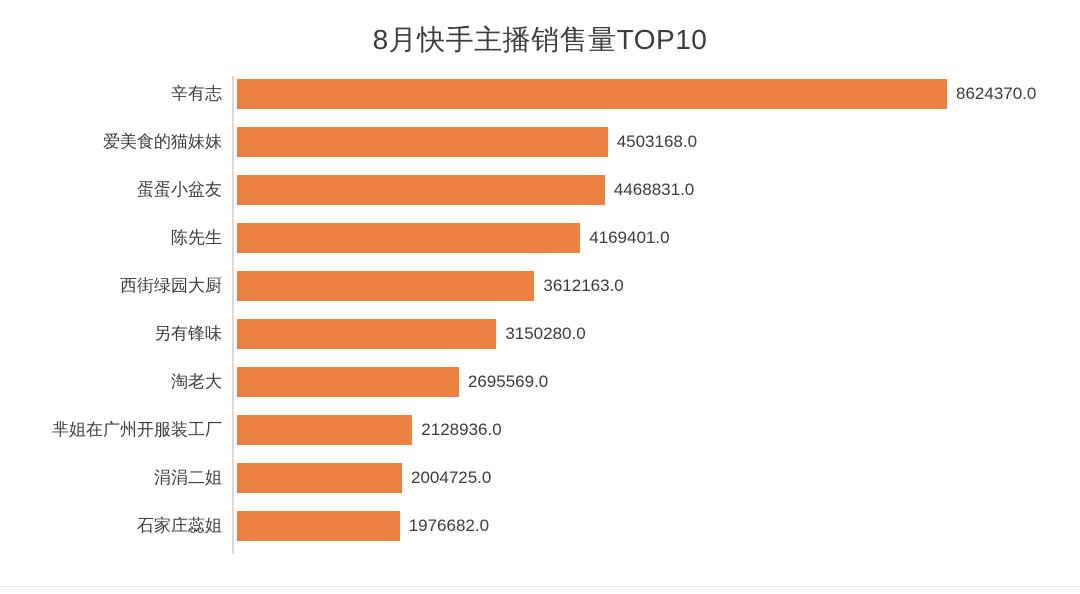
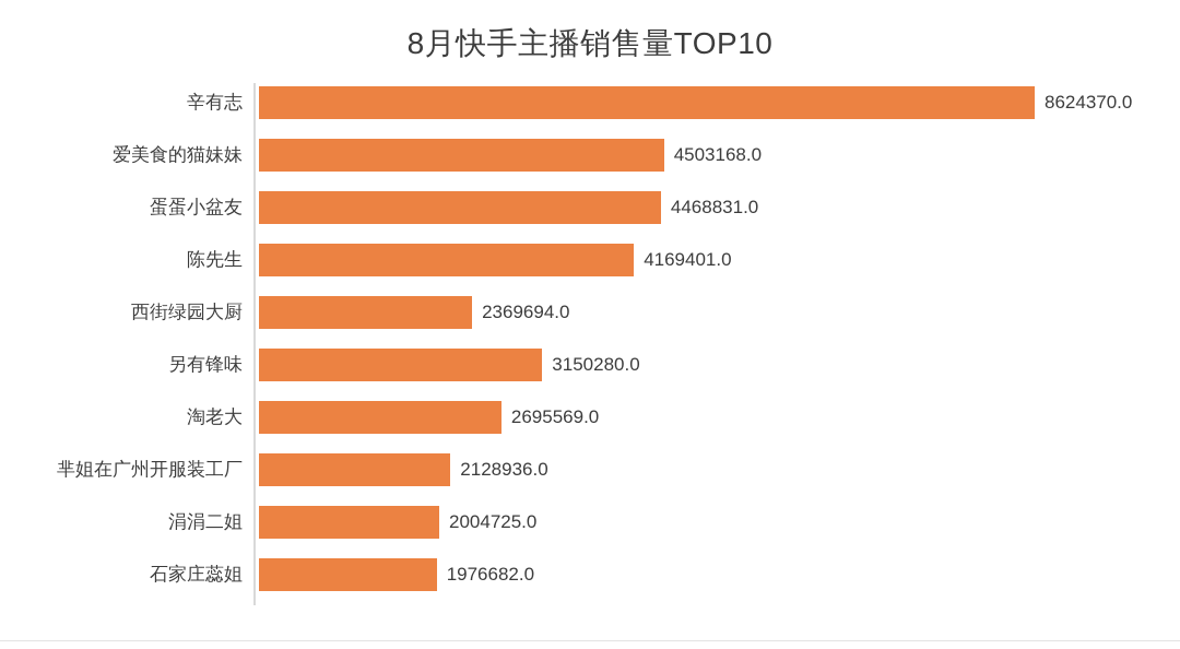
西街绿园大厨: 3612163.0 -> 2369694.0
